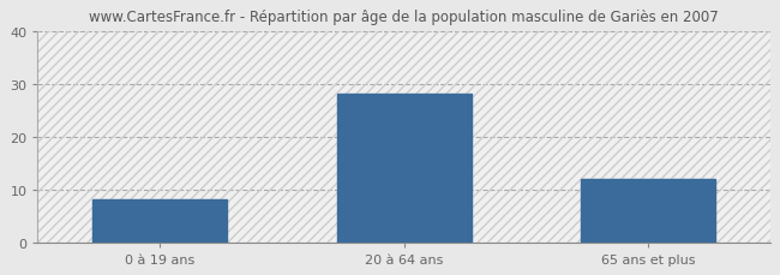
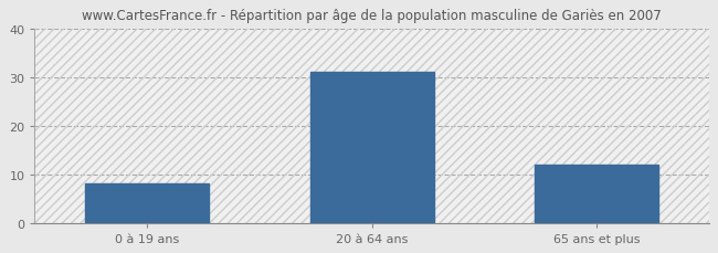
20 à 64 ans: 28 -> 31
